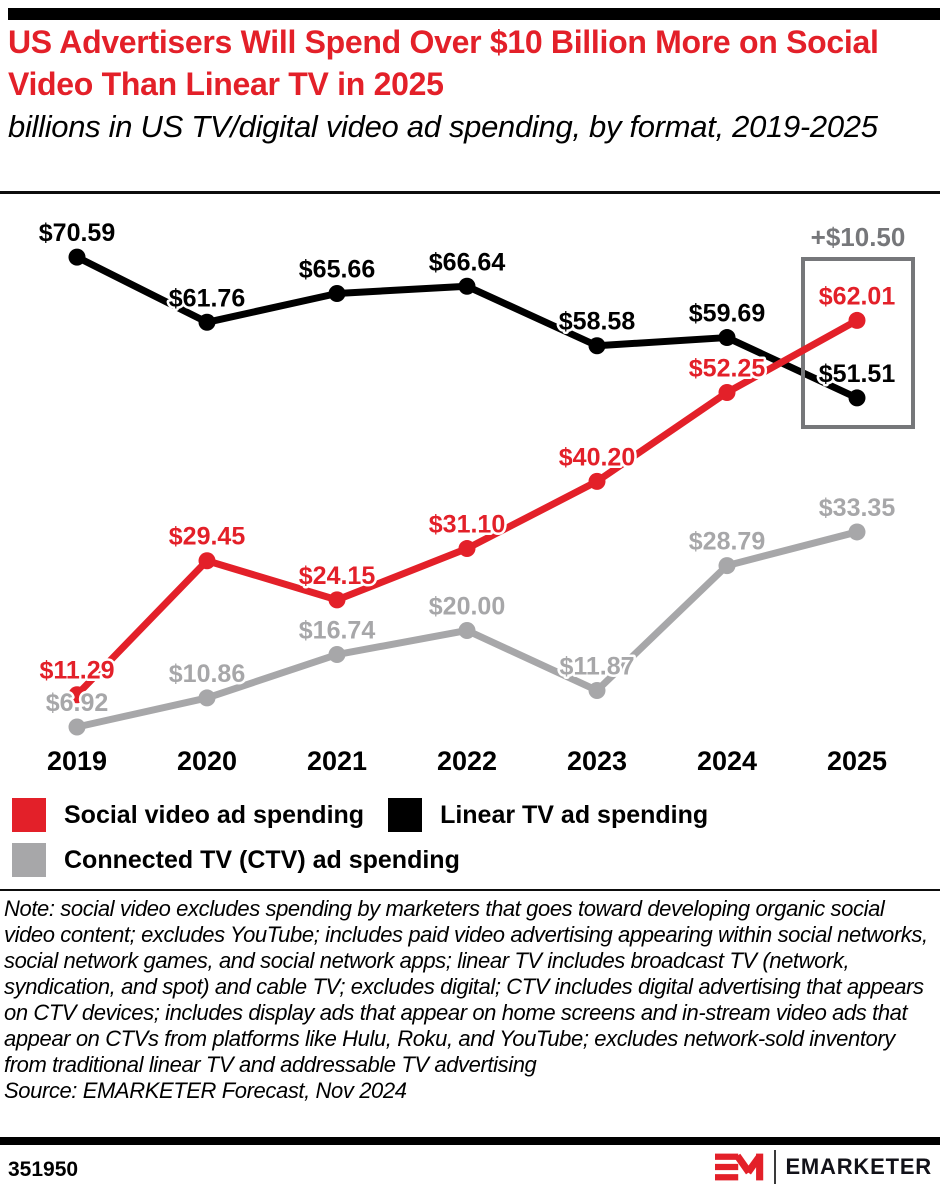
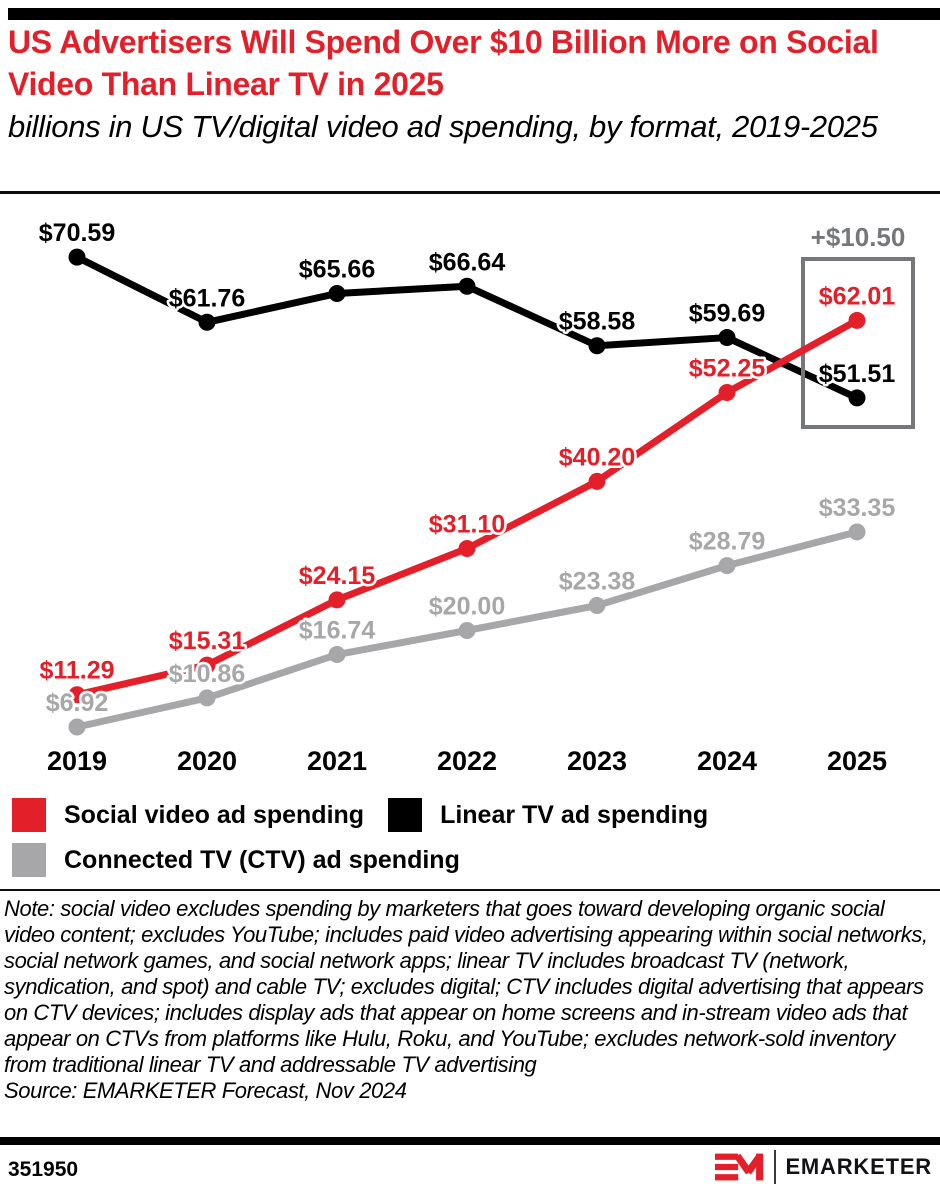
Social video ad spending/2020: $29.45 -> $15.31
Connected TV (CTV) ad spending/2023: $11.87 -> $23.38
